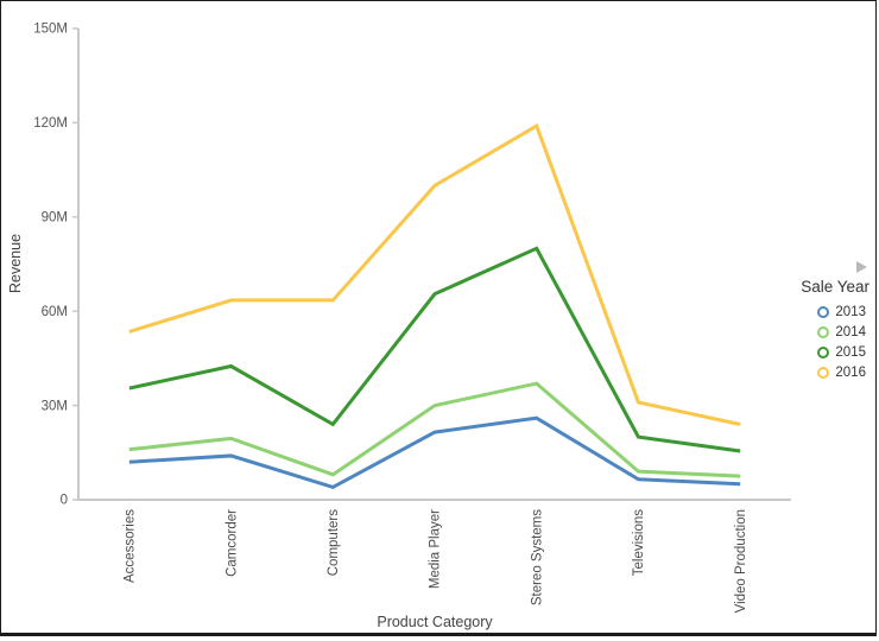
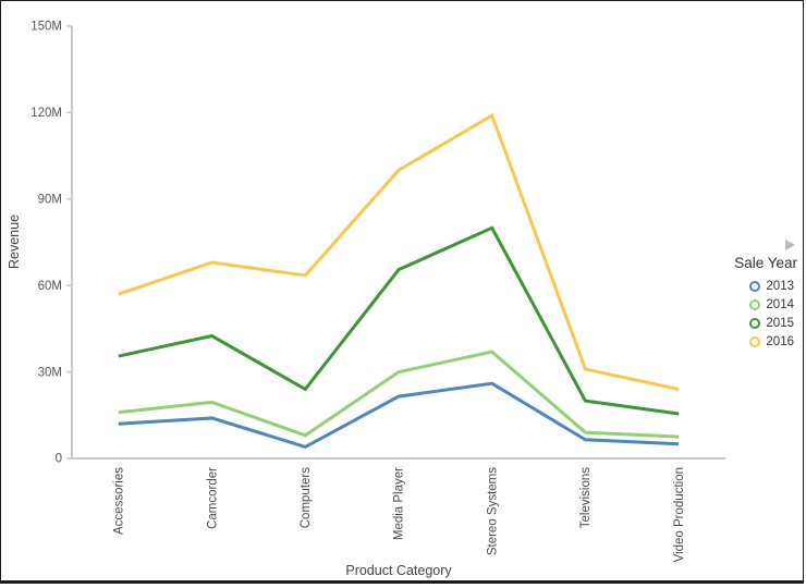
2016/Accessories: 54M -> 57M
2016/Camcorder: 64M -> 68M
